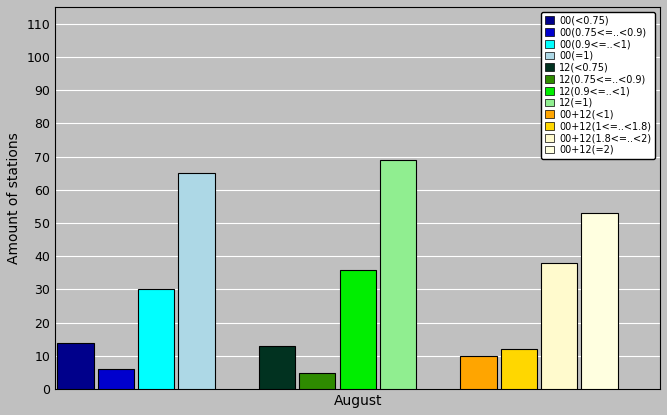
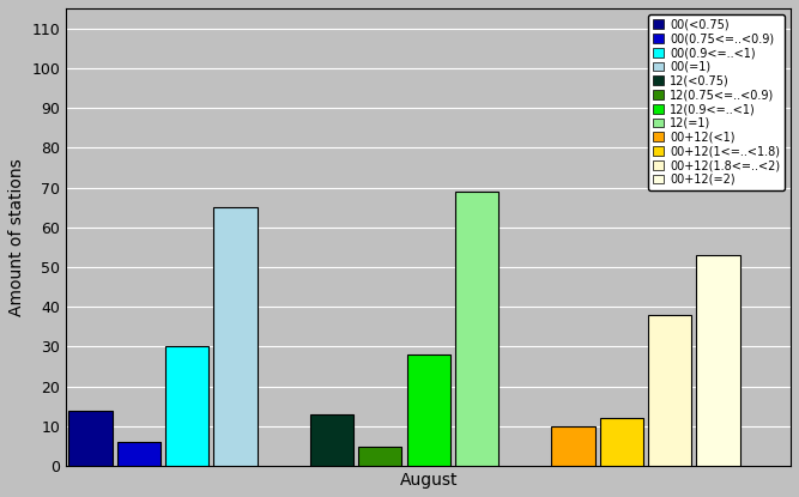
August: 36 -> 28
